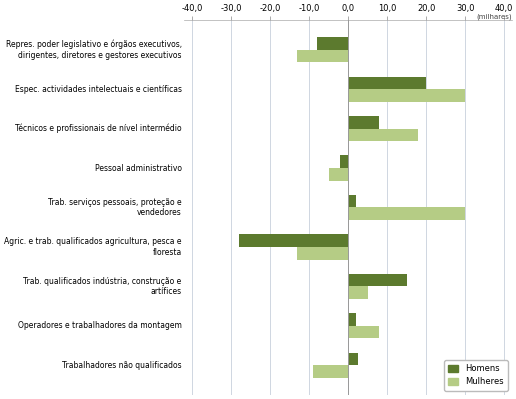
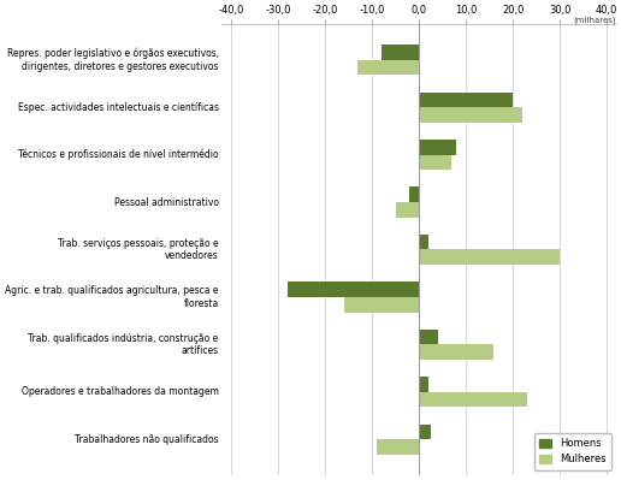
Mulheres/Espec. actividades intelectuais e científicas: 30 -> 22
Mulheres/Técnicos e profissionais de nível intermédio: 18 -> 7
Mulheres/Agric. e trab. qualificados agricultura, pesca e floresta: -13 -> -16
Homens/Trab. qualificados indústria, construção e artífices: 15,0 -> 4,0
Mulheres/Trab. qualificados indústria, construção e artífices: 5 -> 16
Mulheres/Operadores e trabalhadores da montagem: 8 -> 23
